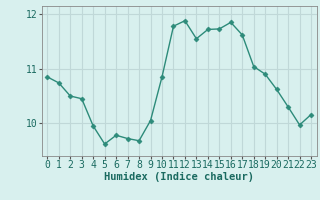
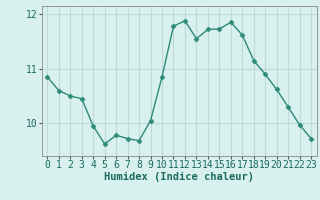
1: 10.74 -> 10.60
18: 11.04 -> 11.15
23: 10.16 -> 9.72
